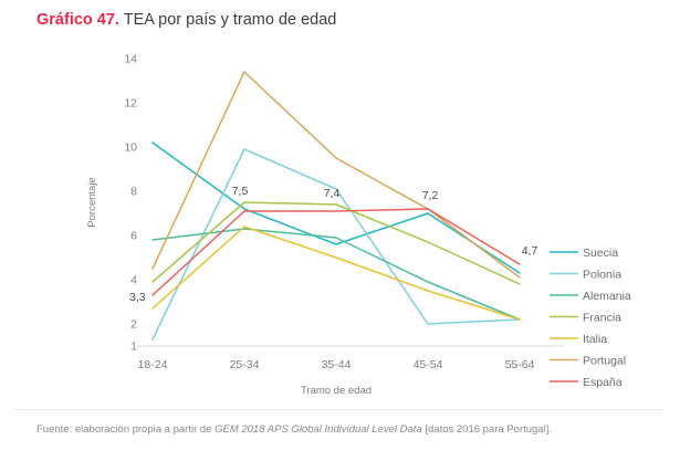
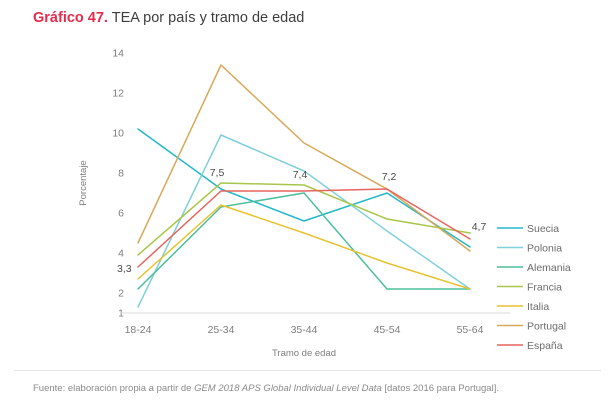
Alemania/18-24: 5.8 -> 2.2
Alemania/35-44: 5.9 -> 7.0
Polonia/45-54: 2.0 -> 5.1
Alemania/45-54: 3.9 -> 2.2
Francia/55-64: 3.8 -> 5.0
